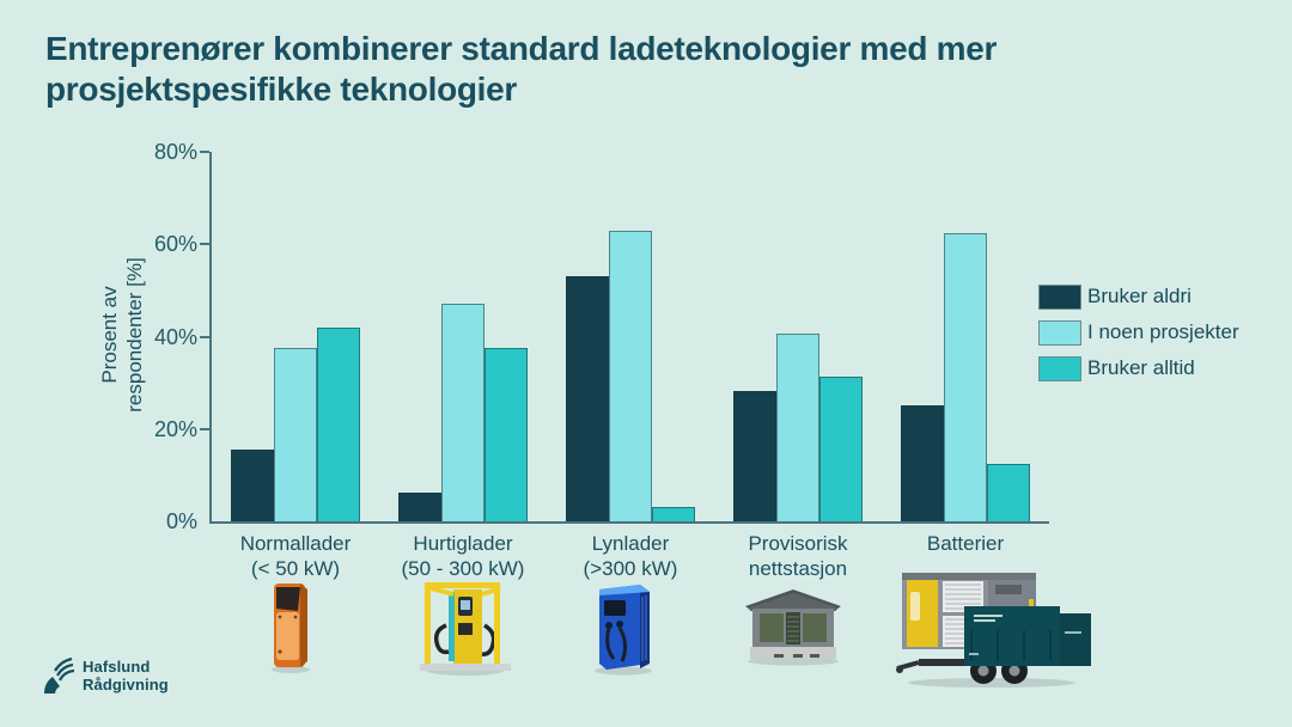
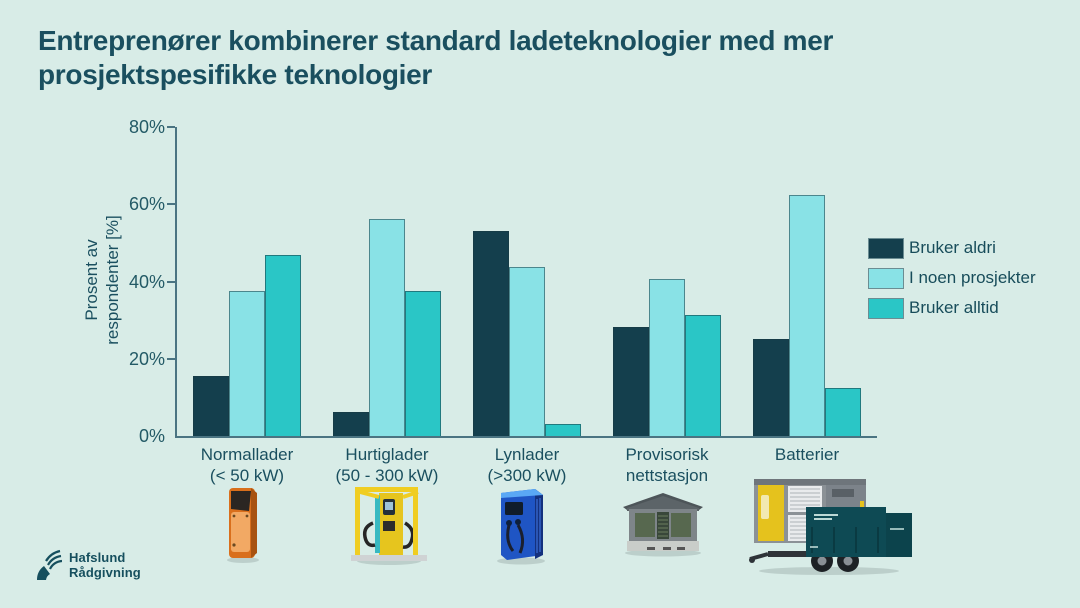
Bruker alltid/Normallader (< 50 kW): 42% -> 47%
I noen prosjekter/Hurtiglader (50 - 300 kW): 47% -> 56%
I noen prosjekter/Lynlader (>300 kW): 63% -> 44%
